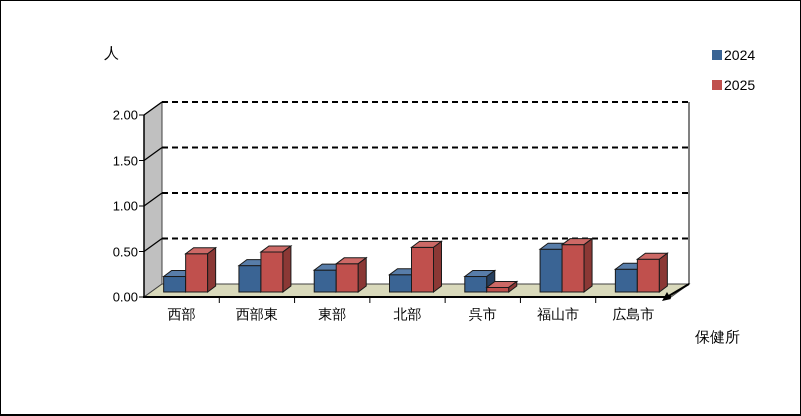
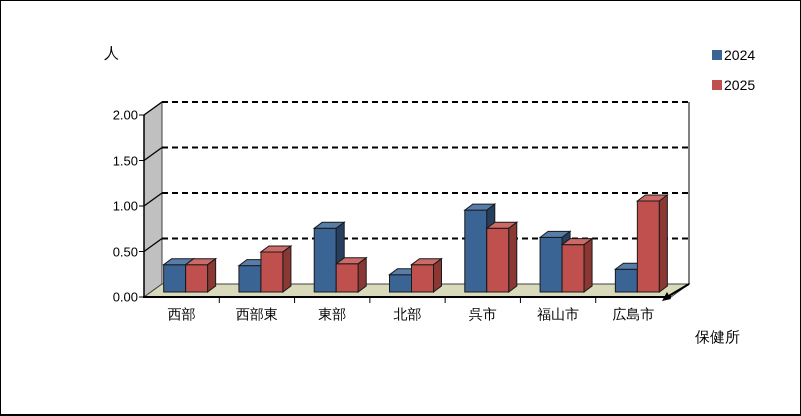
2024/西部: 0.2 -> 0.3
2025/西部: 0.4 -> 0.3
2024/東部: 0.2 -> 0.7
2025/北部: 0.5 -> 0.3
2024/呉市: 0.2 -> 0.9
2025/呉市: 0.1 -> 0.7
2024/福山市: 0.5 -> 0.6
2025/広島市: 0.4 -> 1.0
